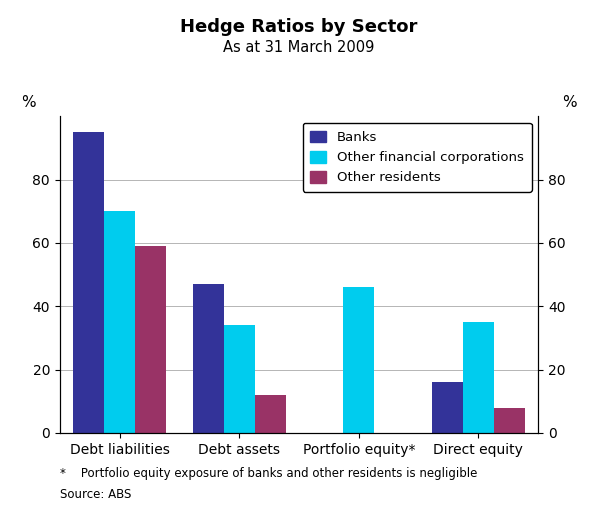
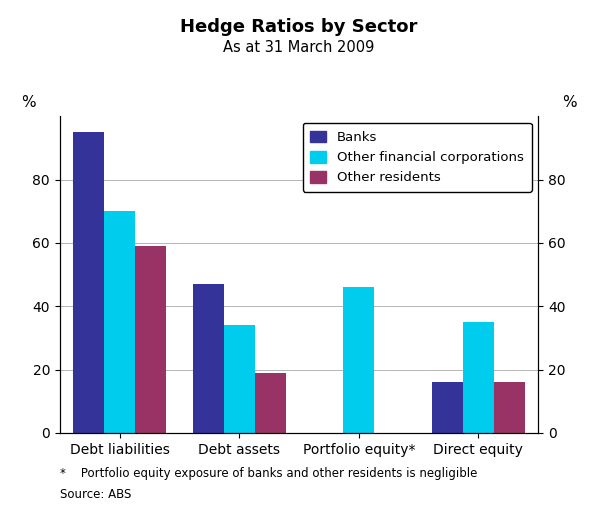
Other residents/Debt assets: 12 -> 19
Other residents/Direct equity: 8 -> 16
